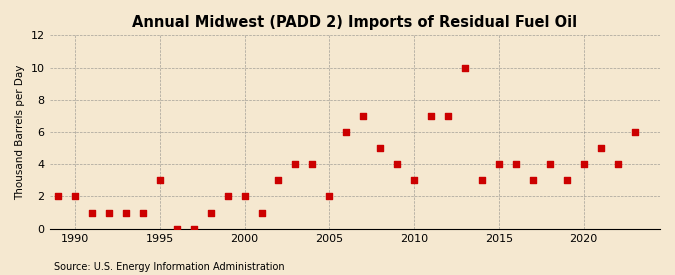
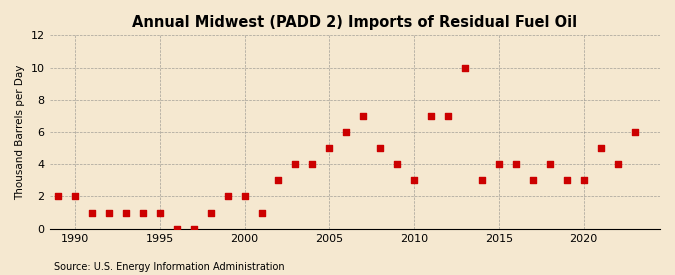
1995: 3 -> 1
2005: 2 -> 5
2020: 4 -> 3
